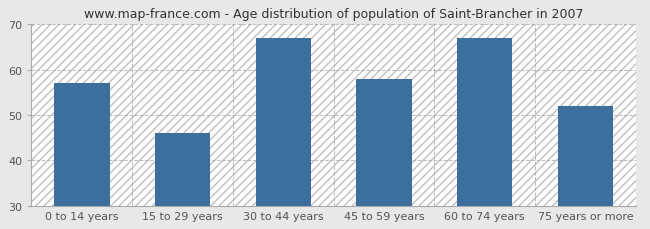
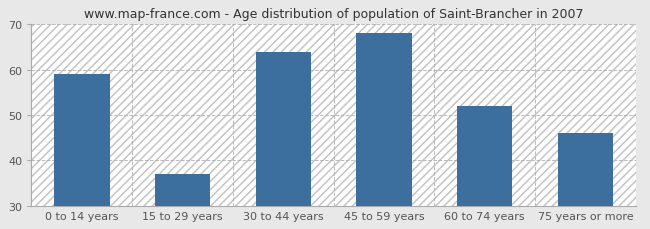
0 to 14 years: 57 -> 59
15 to 29 years: 46 -> 37
30 to 44 years: 67 -> 64
45 to 59 years: 58 -> 68
60 to 74 years: 67 -> 52
75 years or more: 52 -> 46
